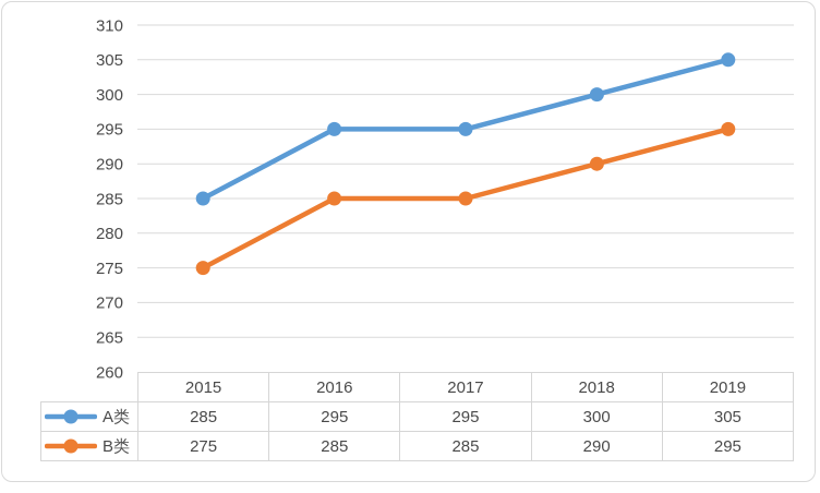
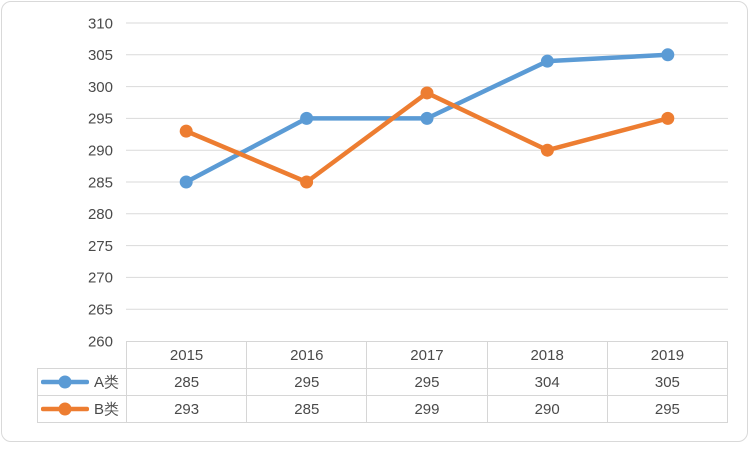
B类/2015: 275 -> 293
B类/2017: 285 -> 299
A类/2018: 300 -> 304
